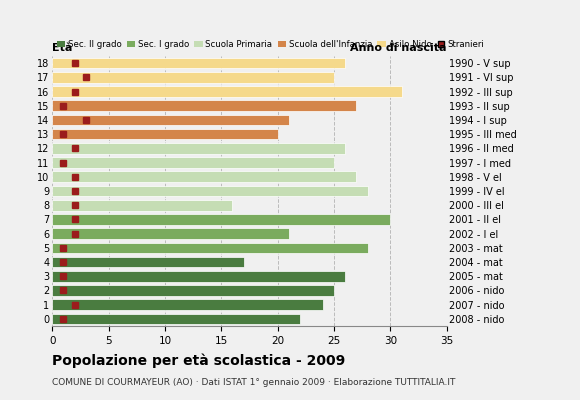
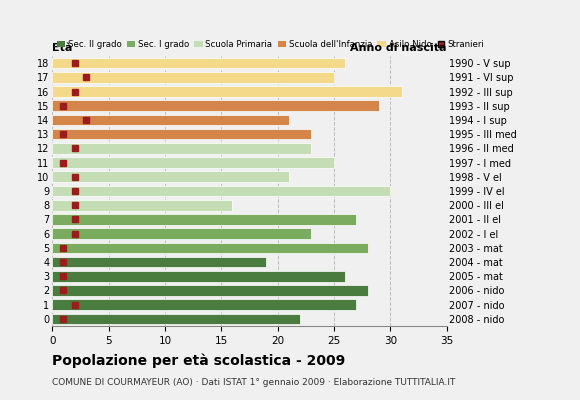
15: 27 -> 29
13: 20 -> 23
12: 26 -> 23
10: 27 -> 21
9: 28 -> 30
7: 30 -> 27
6: 21 -> 23
4: 17 -> 19
2: 25 -> 28
1: 24 -> 27
